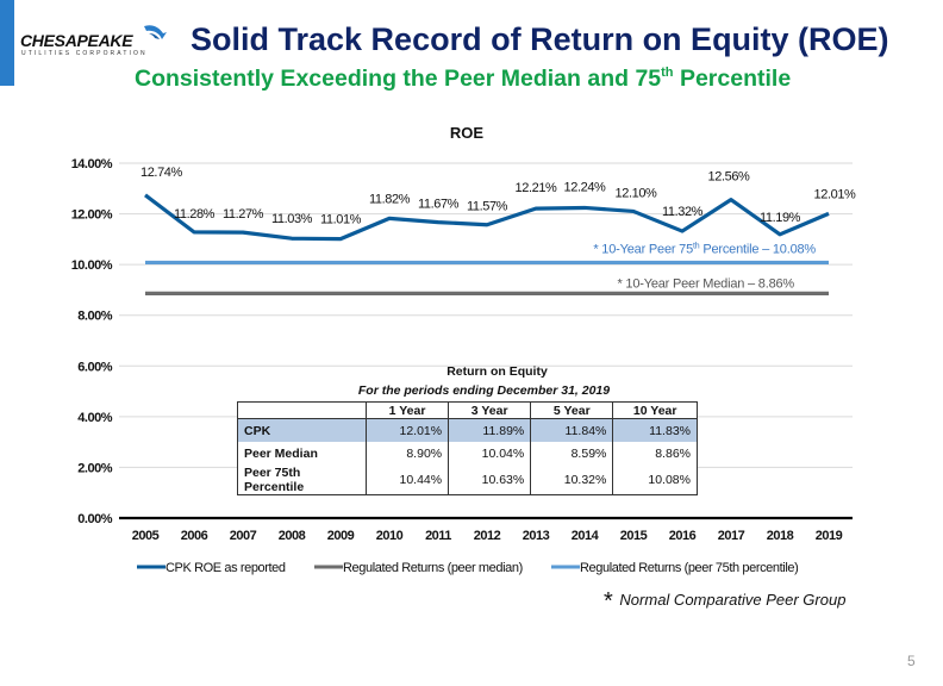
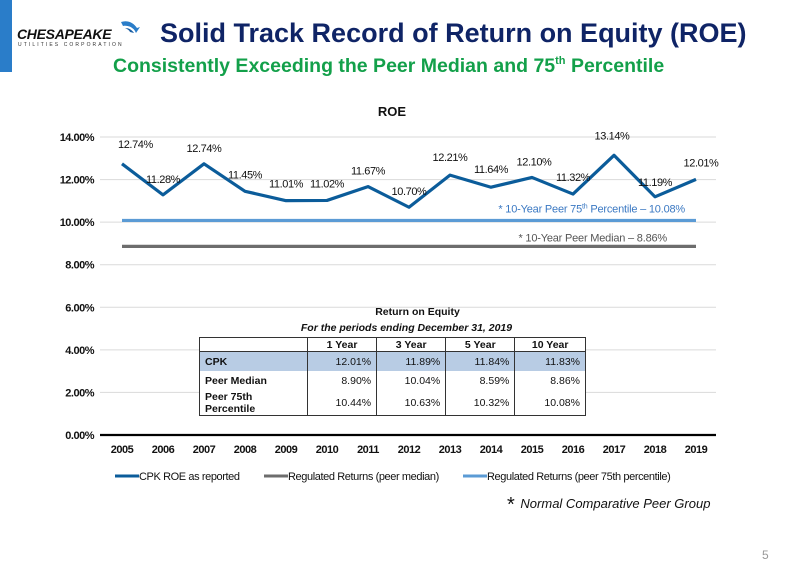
CPK ROE as reported/2007: 11.27% -> 12.74%
CPK ROE as reported/2008: 11.03% -> 11.45%
CPK ROE as reported/2010: 11.82% -> 11.02%
CPK ROE as reported/2012: 11.57% -> 10.70%
CPK ROE as reported/2014: 12.24% -> 11.64%
CPK ROE as reported/2017: 12.56% -> 13.14%
